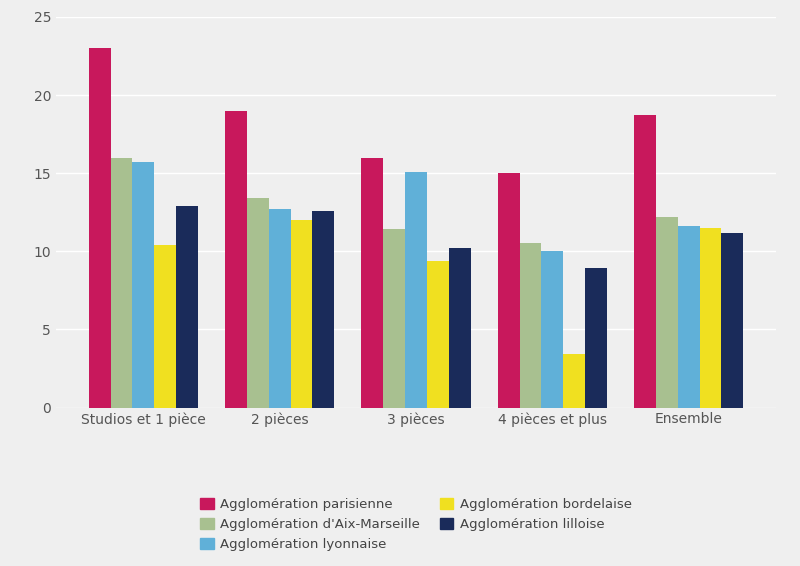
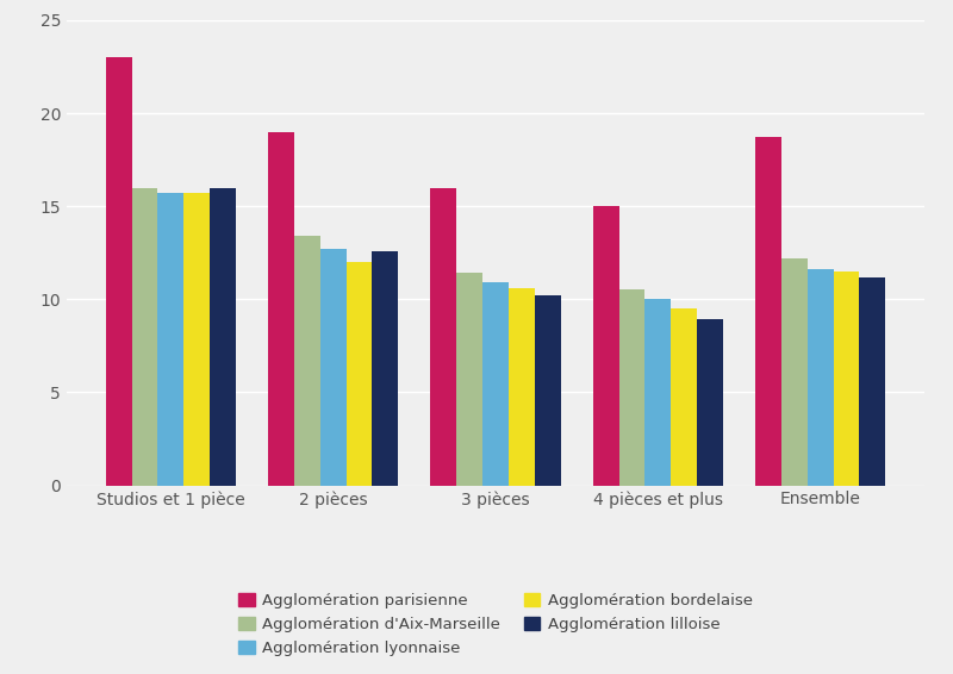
Agglomération bordelaise/Studios et 1 pièce: 10.4 -> 15.7
Agglomération lilloise/Studios et 1 pièce: 12.9 -> 16.0
Agglomération lyonnaise/3 pièces: 15.1 -> 10.9
Agglomération bordelaise/3 pièces: 9.4 -> 10.6
Agglomération bordelaise/4 pièces et plus: 3.4 -> 9.5
